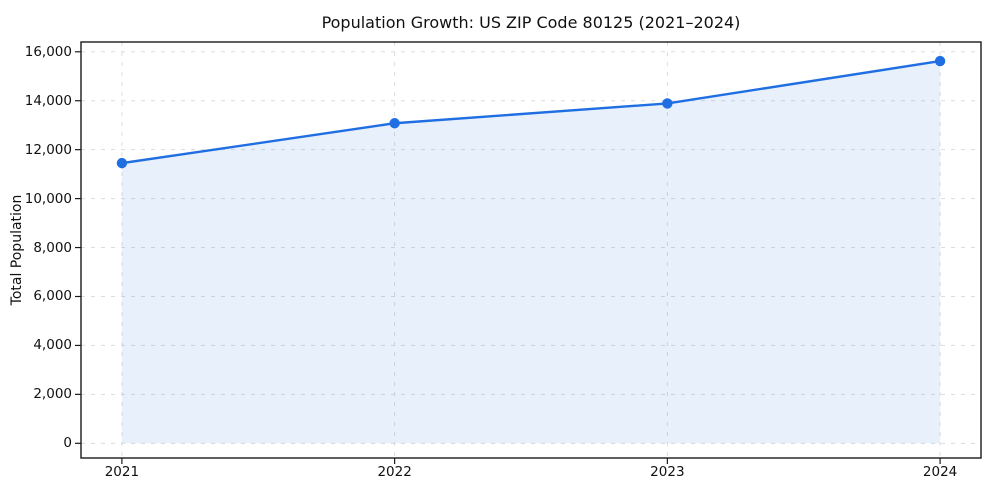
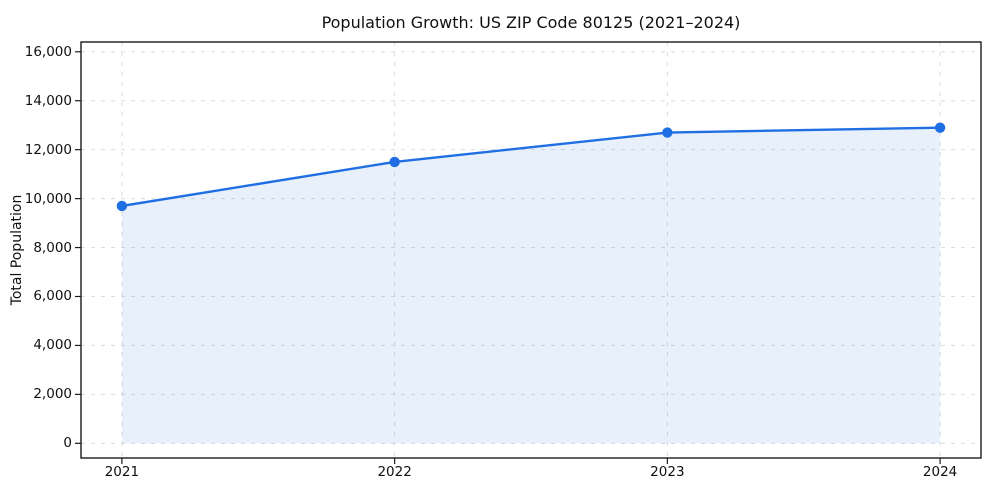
2021: 11400 -> 9700
2022: 13100 -> 11500
2023: 13900 -> 12700
2024: 15600 -> 12900
